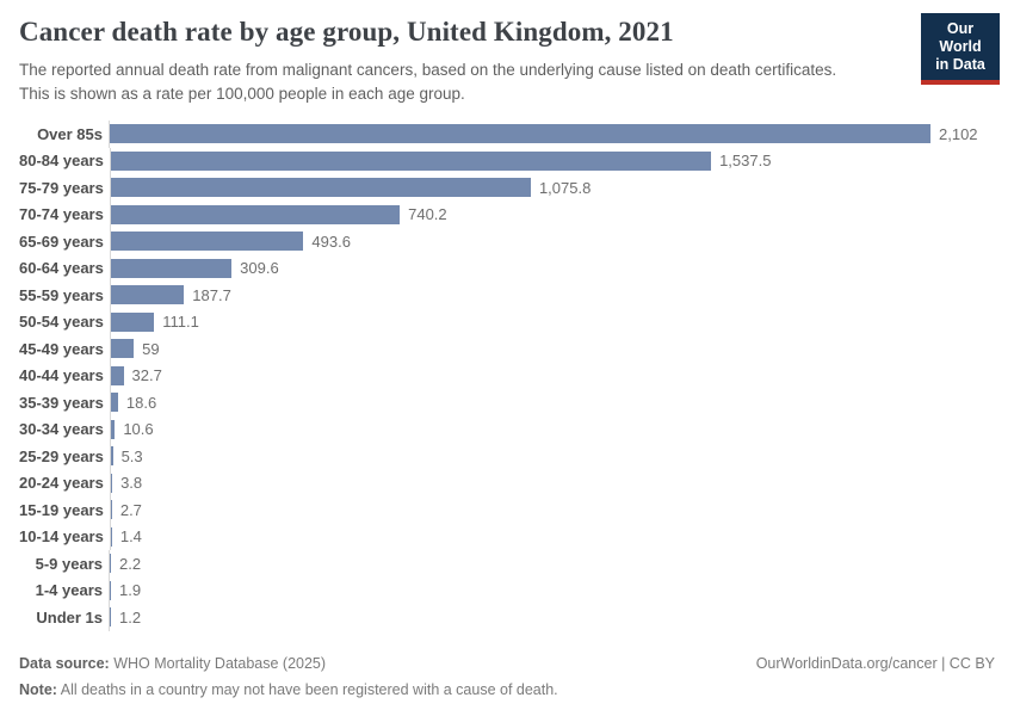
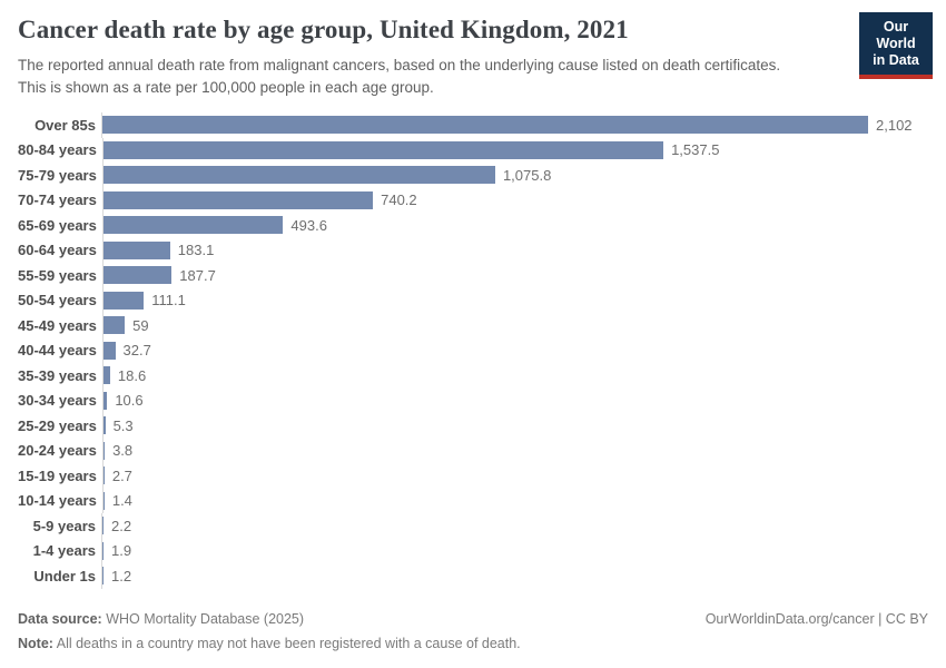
60-64 years: 309.6 -> 183.1
